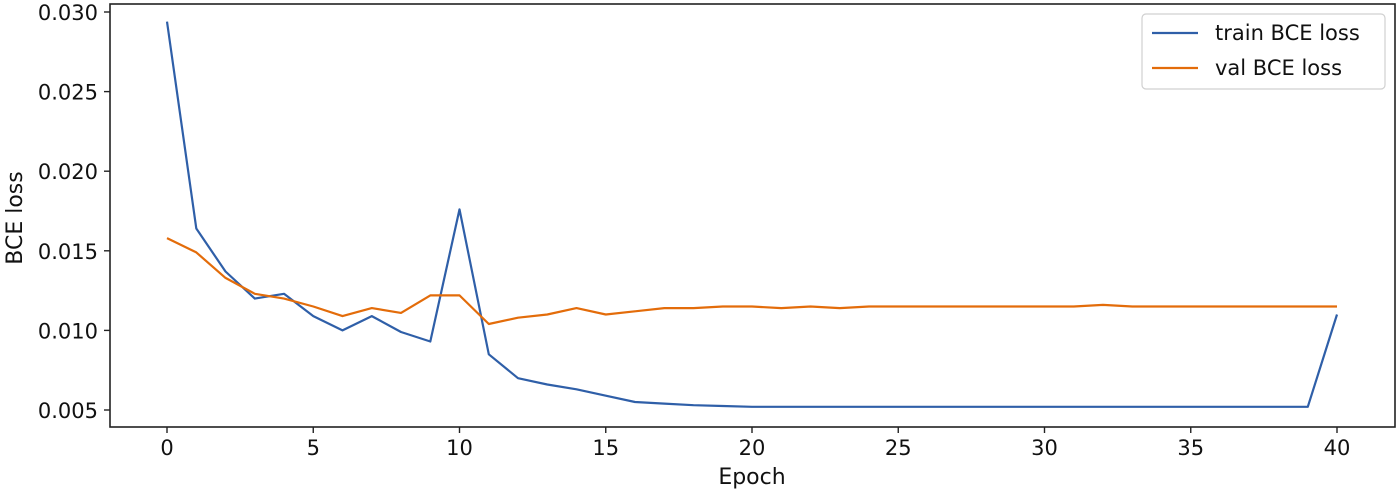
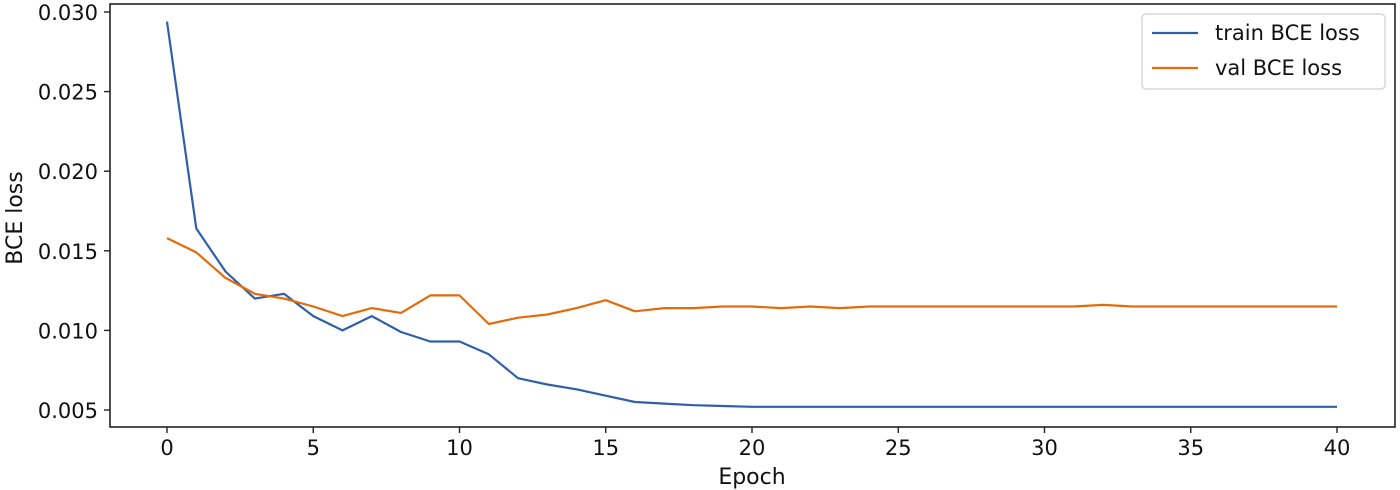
train BCE loss/10: 0.0176 -> 0.0093
val BCE loss/15: 0.0110 -> 0.0119
train BCE loss/40: 0.0110 -> 0.0052
